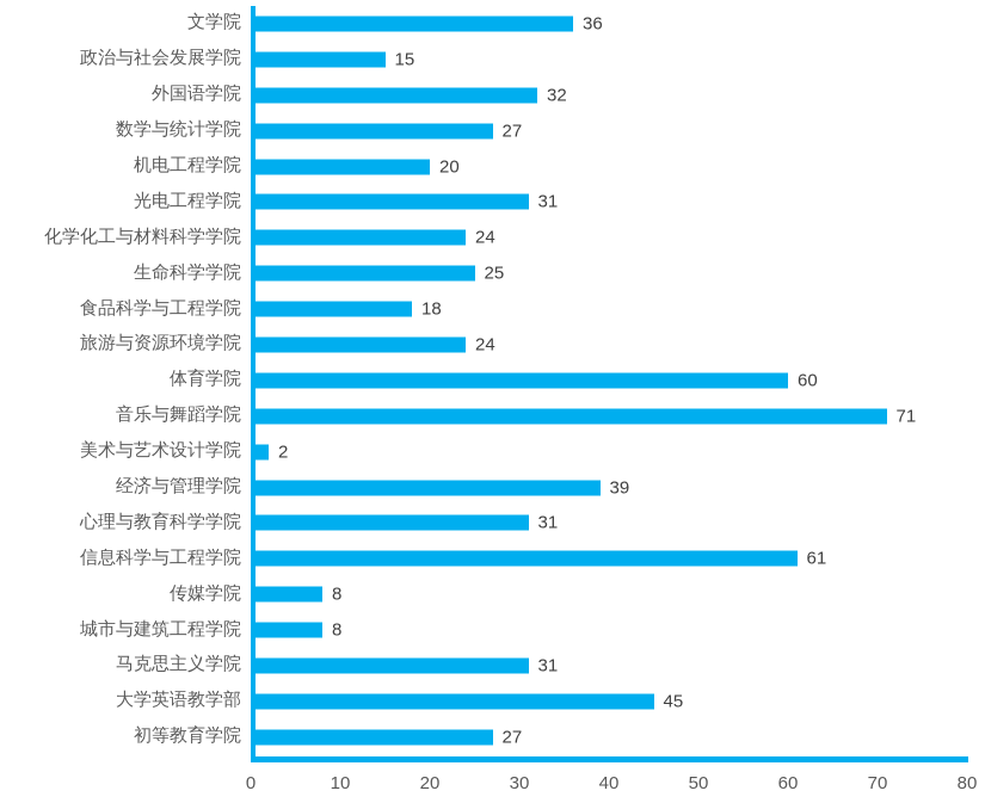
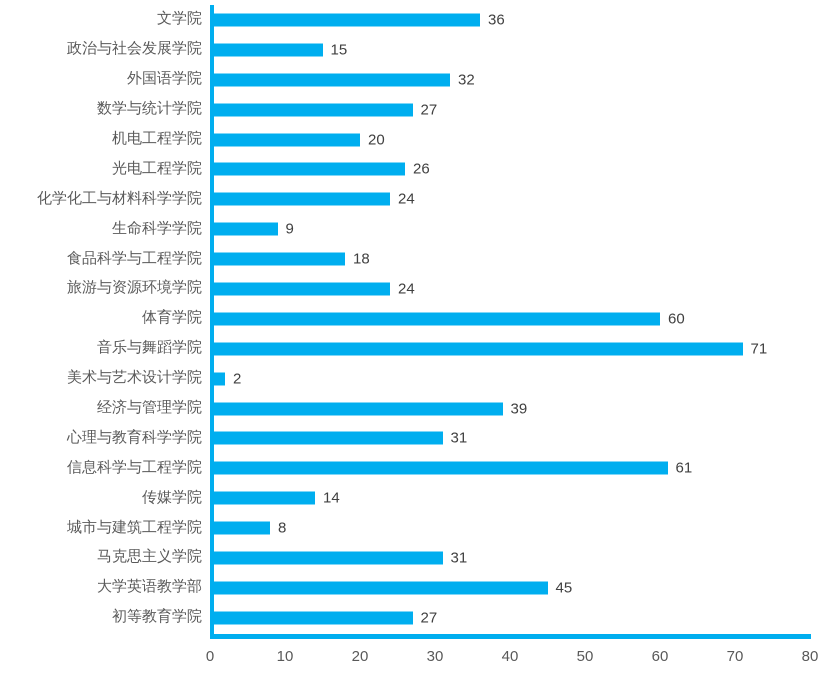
光电工程学院: 31 -> 26
生命科学学院: 25 -> 9
传媒学院: 8 -> 14
